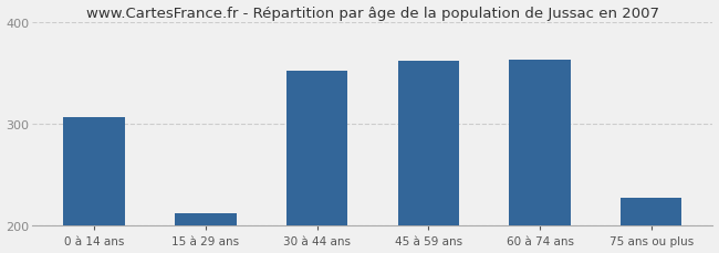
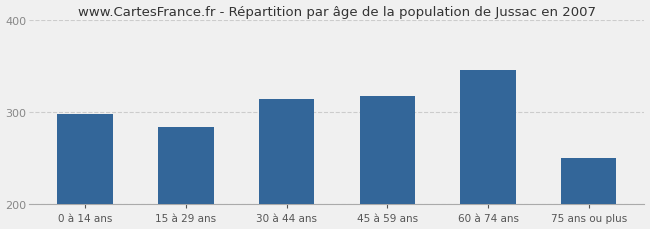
0 à 14 ans: 307 -> 298
15 à 29 ans: 212 -> 284
30 à 44 ans: 352 -> 314
45 à 59 ans: 362 -> 318
60 à 74 ans: 363 -> 346
75 ans ou plus: 228 -> 250
